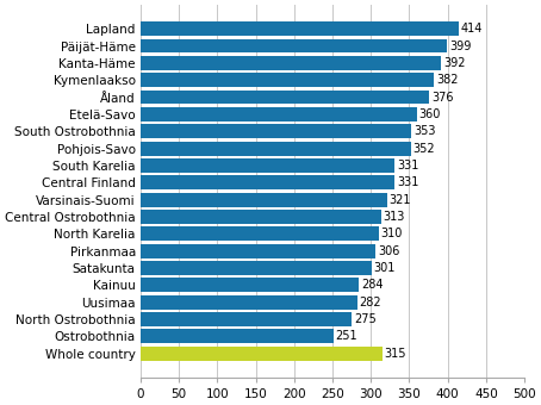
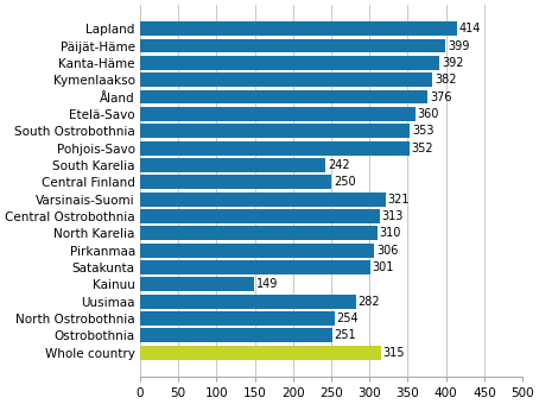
South Karelia: 331 -> 242
Central Finland: 331 -> 250
Kainuu: 284 -> 149
North Ostrobothnia: 275 -> 254
